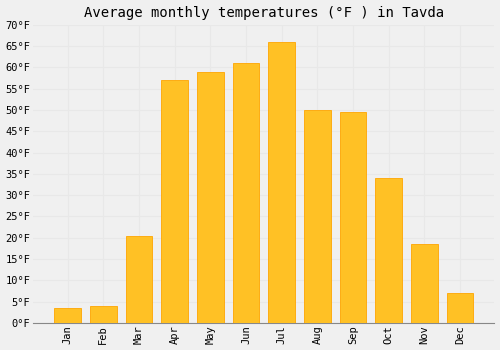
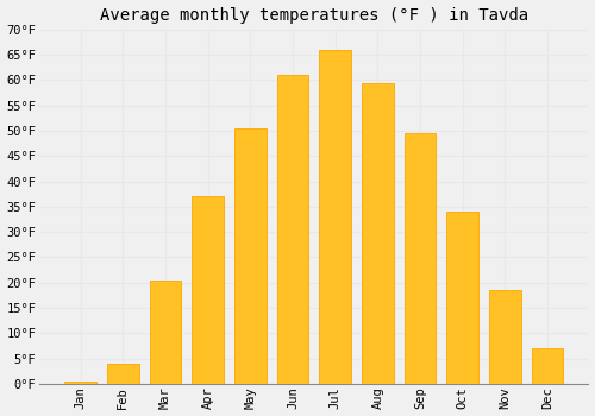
Jan: 3.5°F -> 0.5°F
Apr: 57.0°F -> 37.0°F
May: 59.0°F -> 50.5°F
Aug: 50.0°F -> 59.5°F
